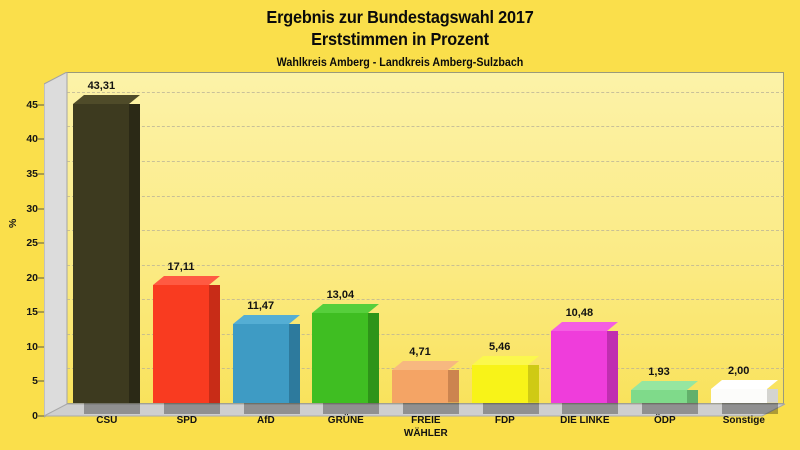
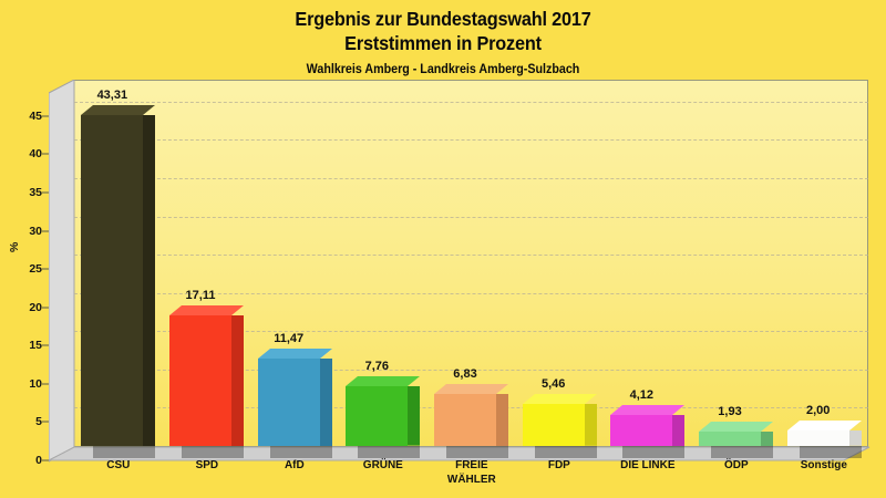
GRÜNE: 13,04 -> 7,76
FREIE WÄHLER: 4,71 -> 6,83
DIE LINKE: 10,48 -> 4,12
